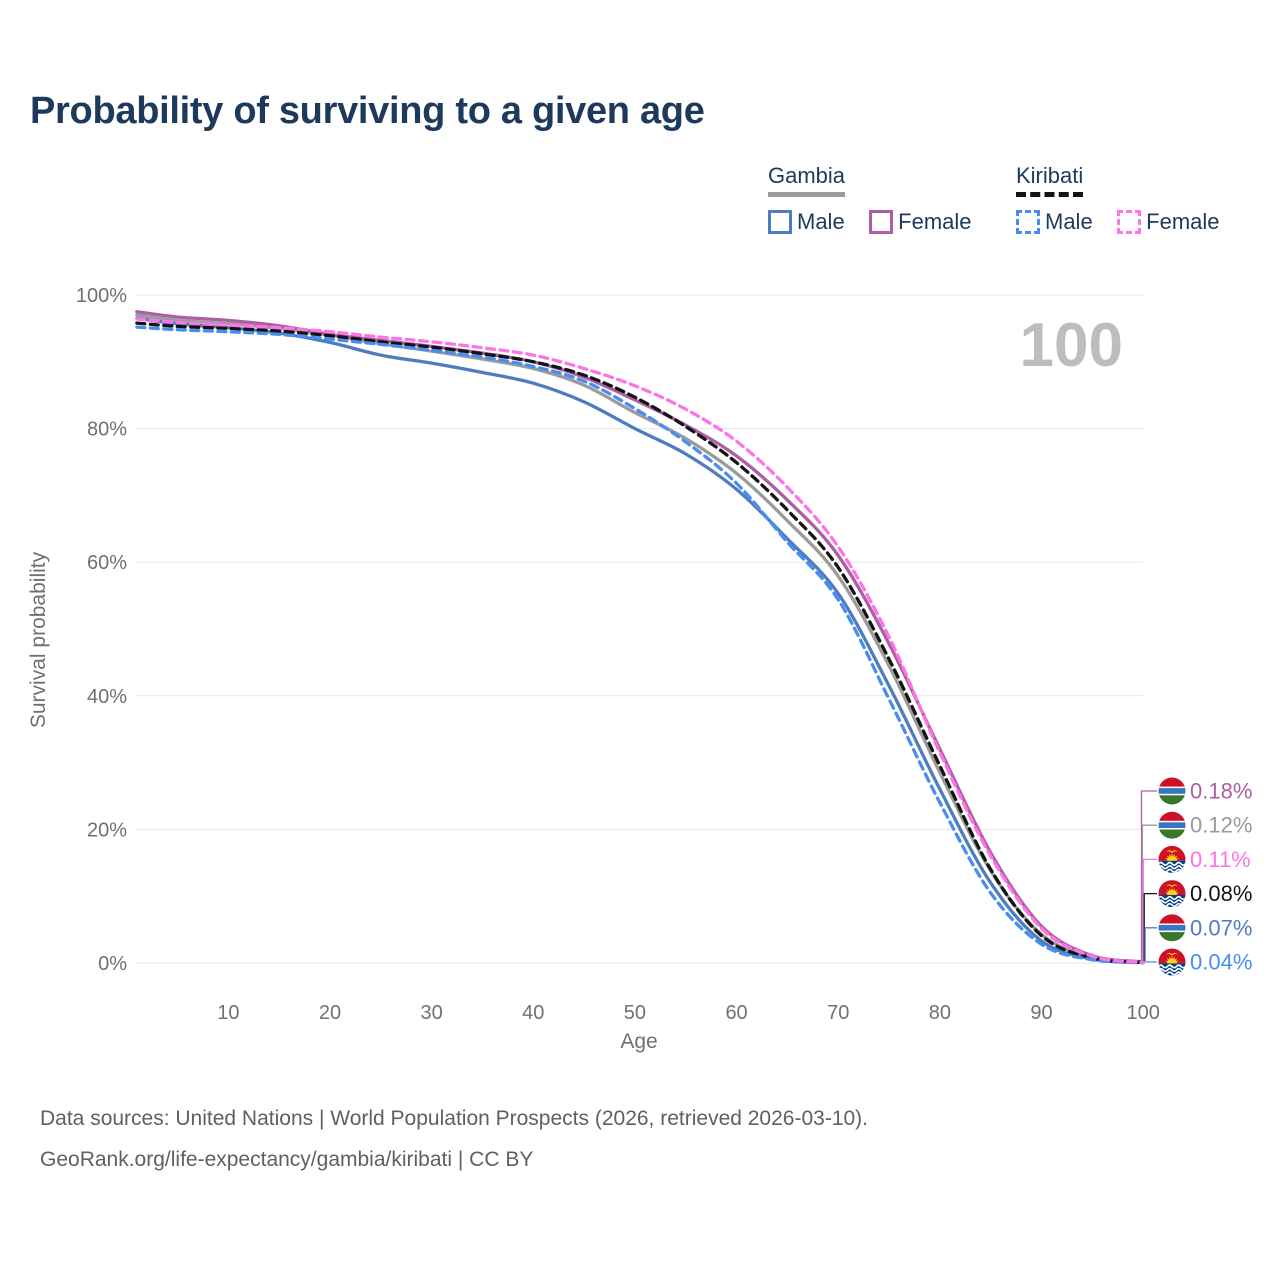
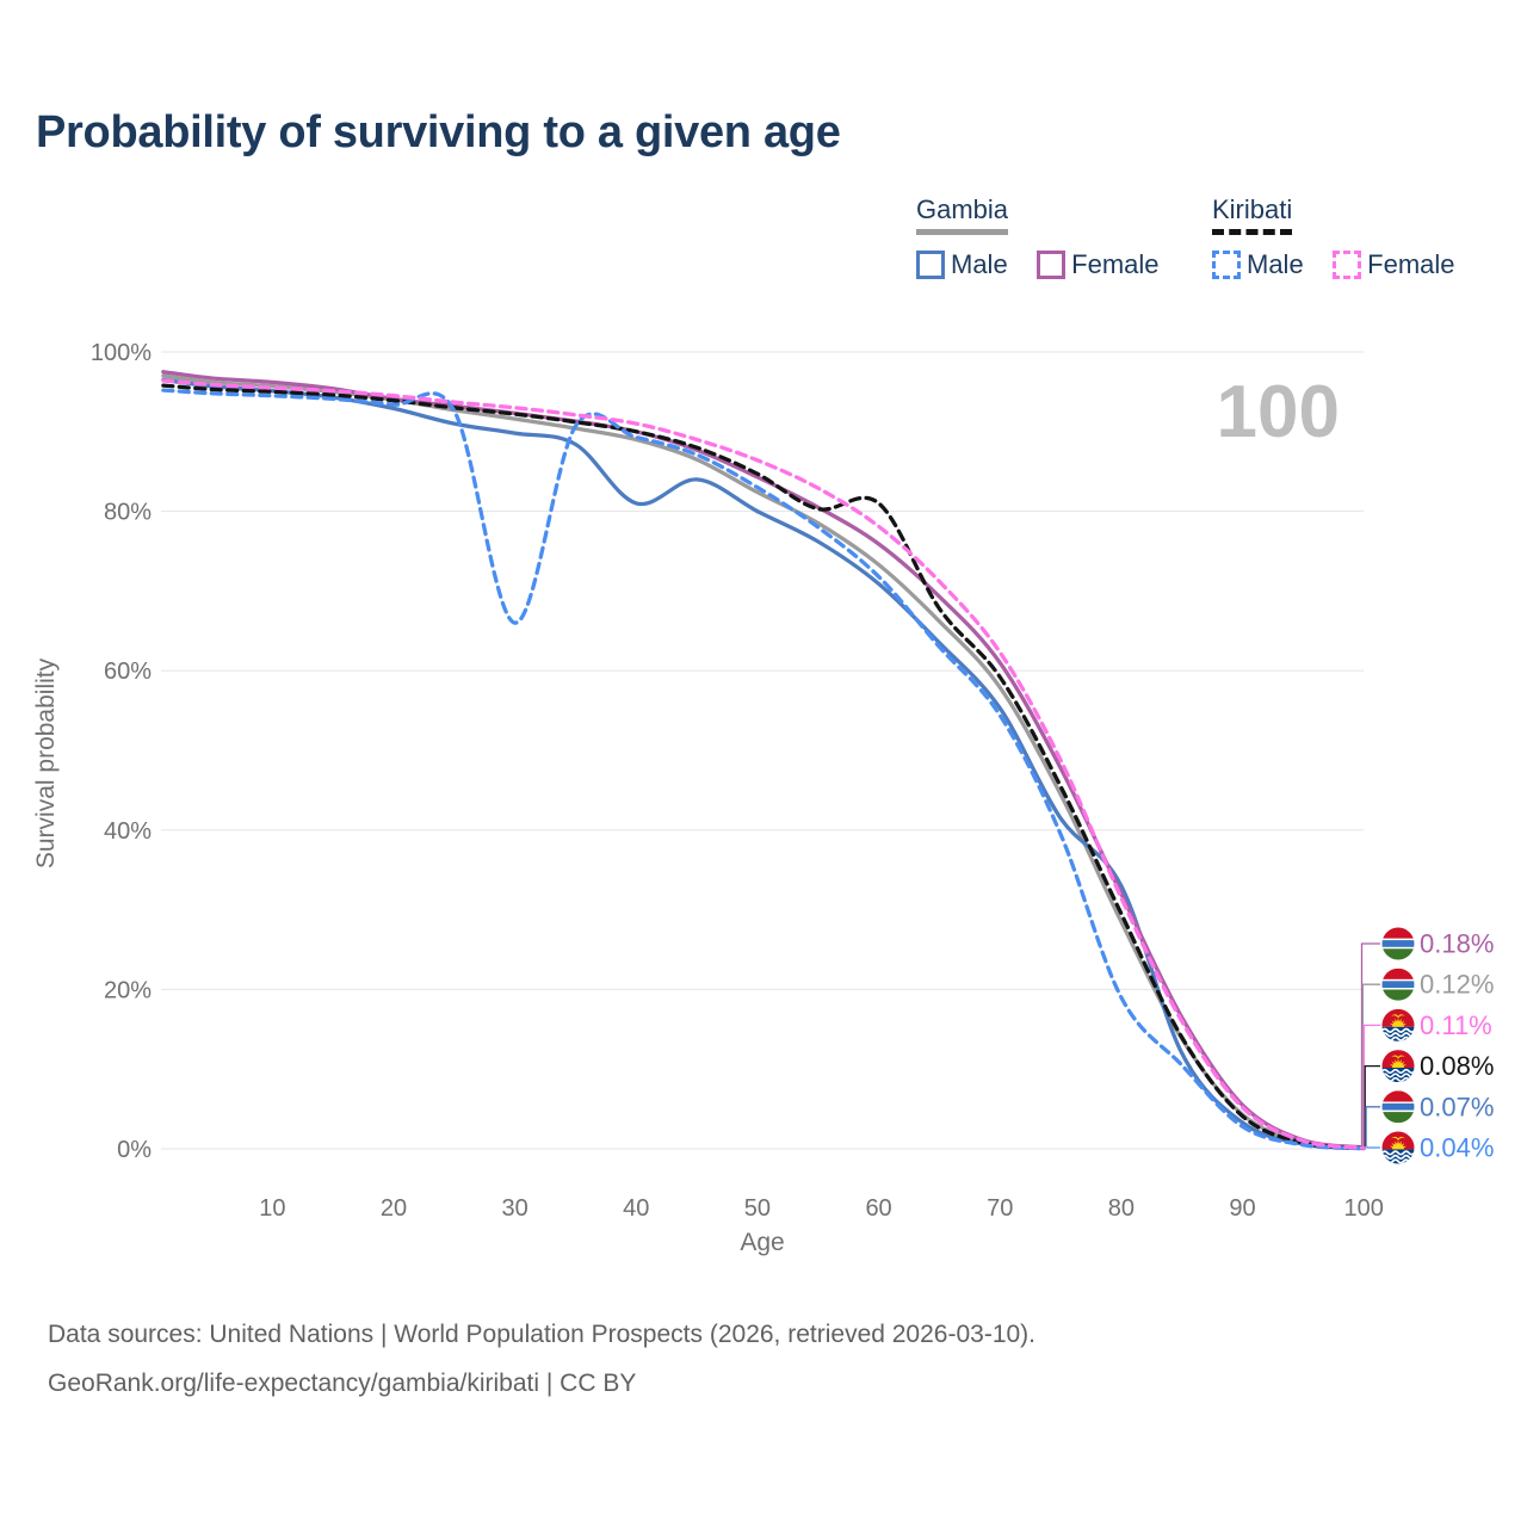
Kiribati Male/30: 92% -> 66%
Gambia Male/40: 87% -> 81%
Kiribati/60: 75% -> 81%
Gambia Male/80: 26% -> 33%
Kiribati Male/80: 24% -> 19%
